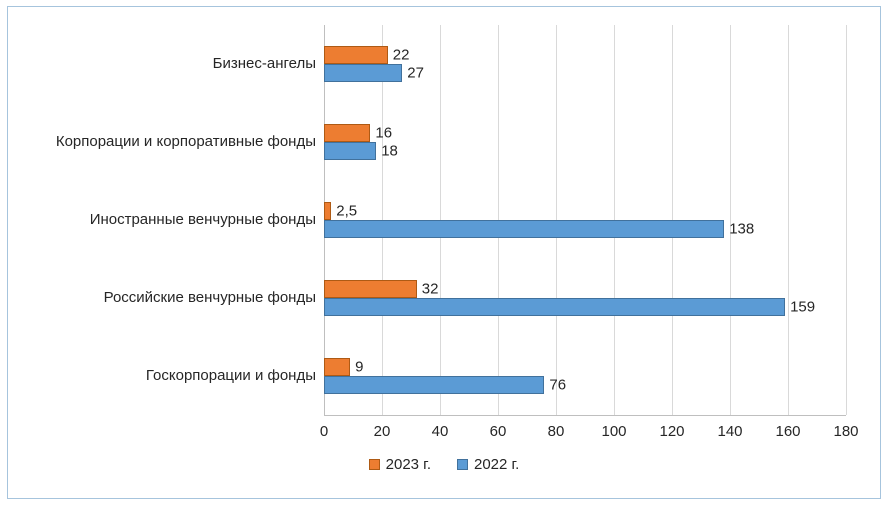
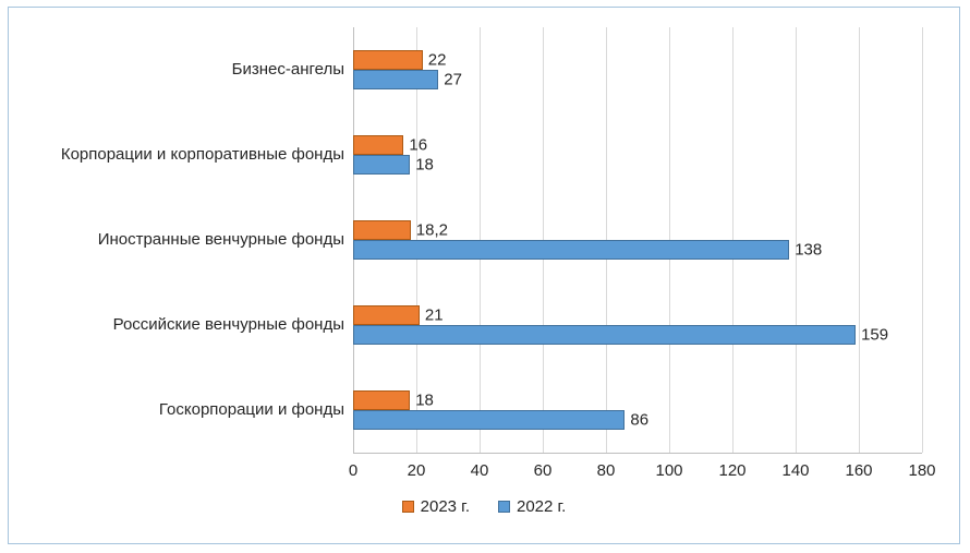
2023 г./Иностранные венчурные фонды: 2,5 -> 18,2
2023 г./Российские венчурные фонды: 32 -> 21
2023 г./Госкорпорации и фонды: 9 -> 18
2022 г./Госкорпорации и фонды: 76 -> 86
